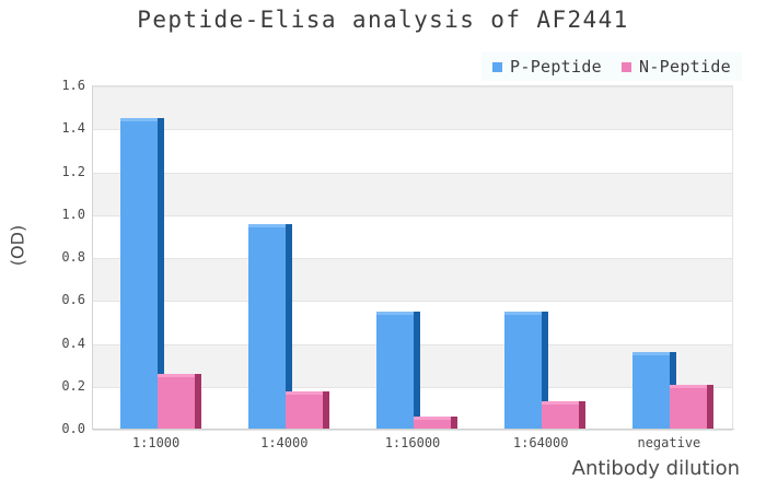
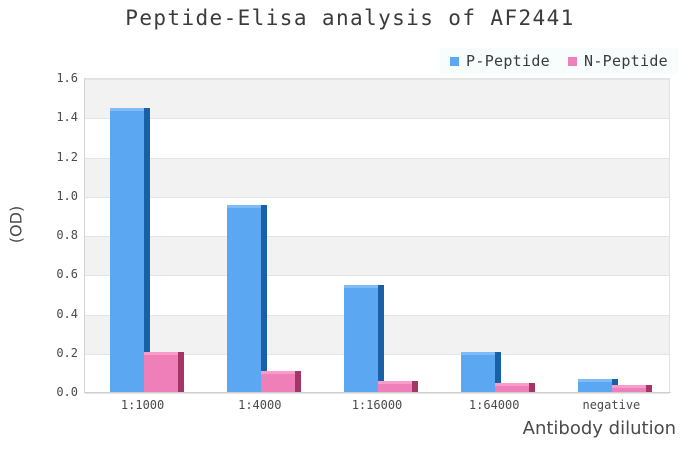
N-Peptide/1:1000: 0.24 -> 0.19
N-Peptide/1:4000: 0.16 -> 0.09
P-Peptide/1:64000: 0.53 -> 0.19
N-Peptide/1:64000: 0.11 -> 0.03
P-Peptide/negative: 0.34 -> 0.05
N-Peptide/negative: 0.19 -> 0.02
